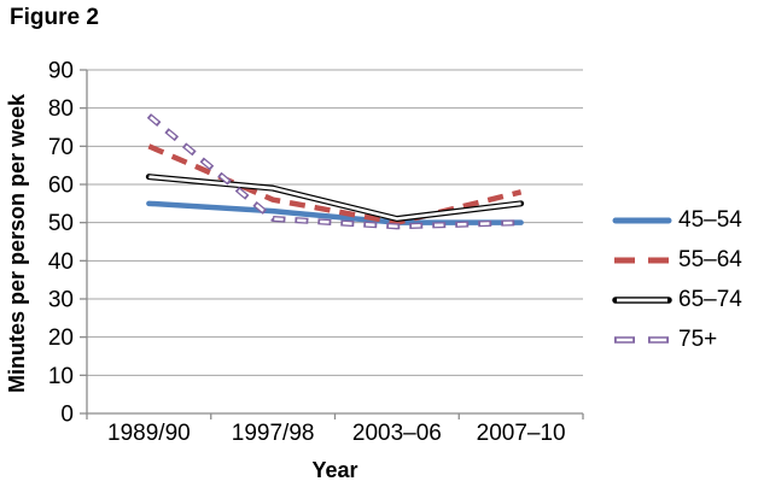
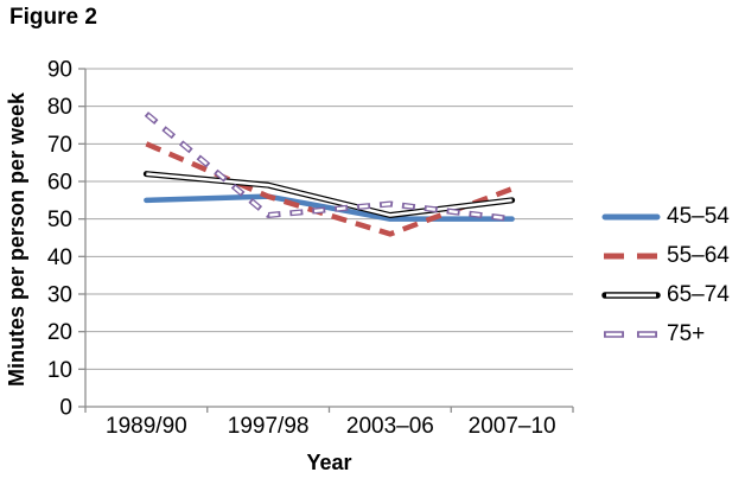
45–54/1997/98: 53 -> 56
55–64/2003–06: 50 -> 46
75+/2003–06: 49 -> 54
